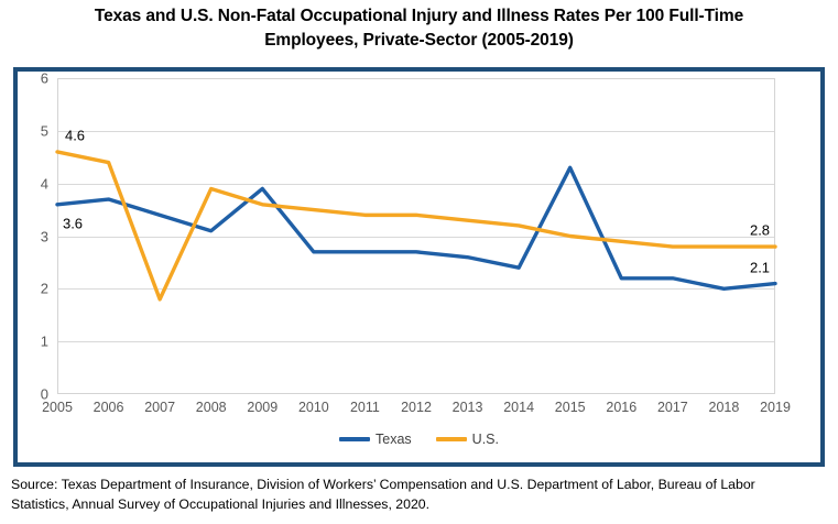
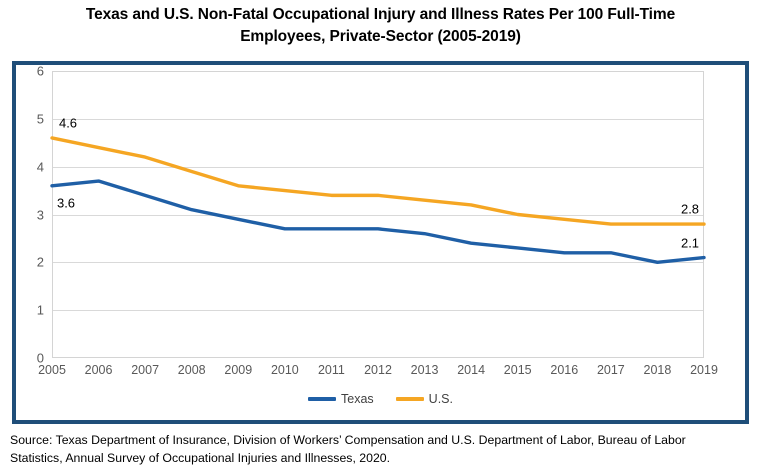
U.S./2007: 1.8 -> 4.2
Texas/2009: 3.9 -> 2.9
Texas/2015: 4.3 -> 2.3
